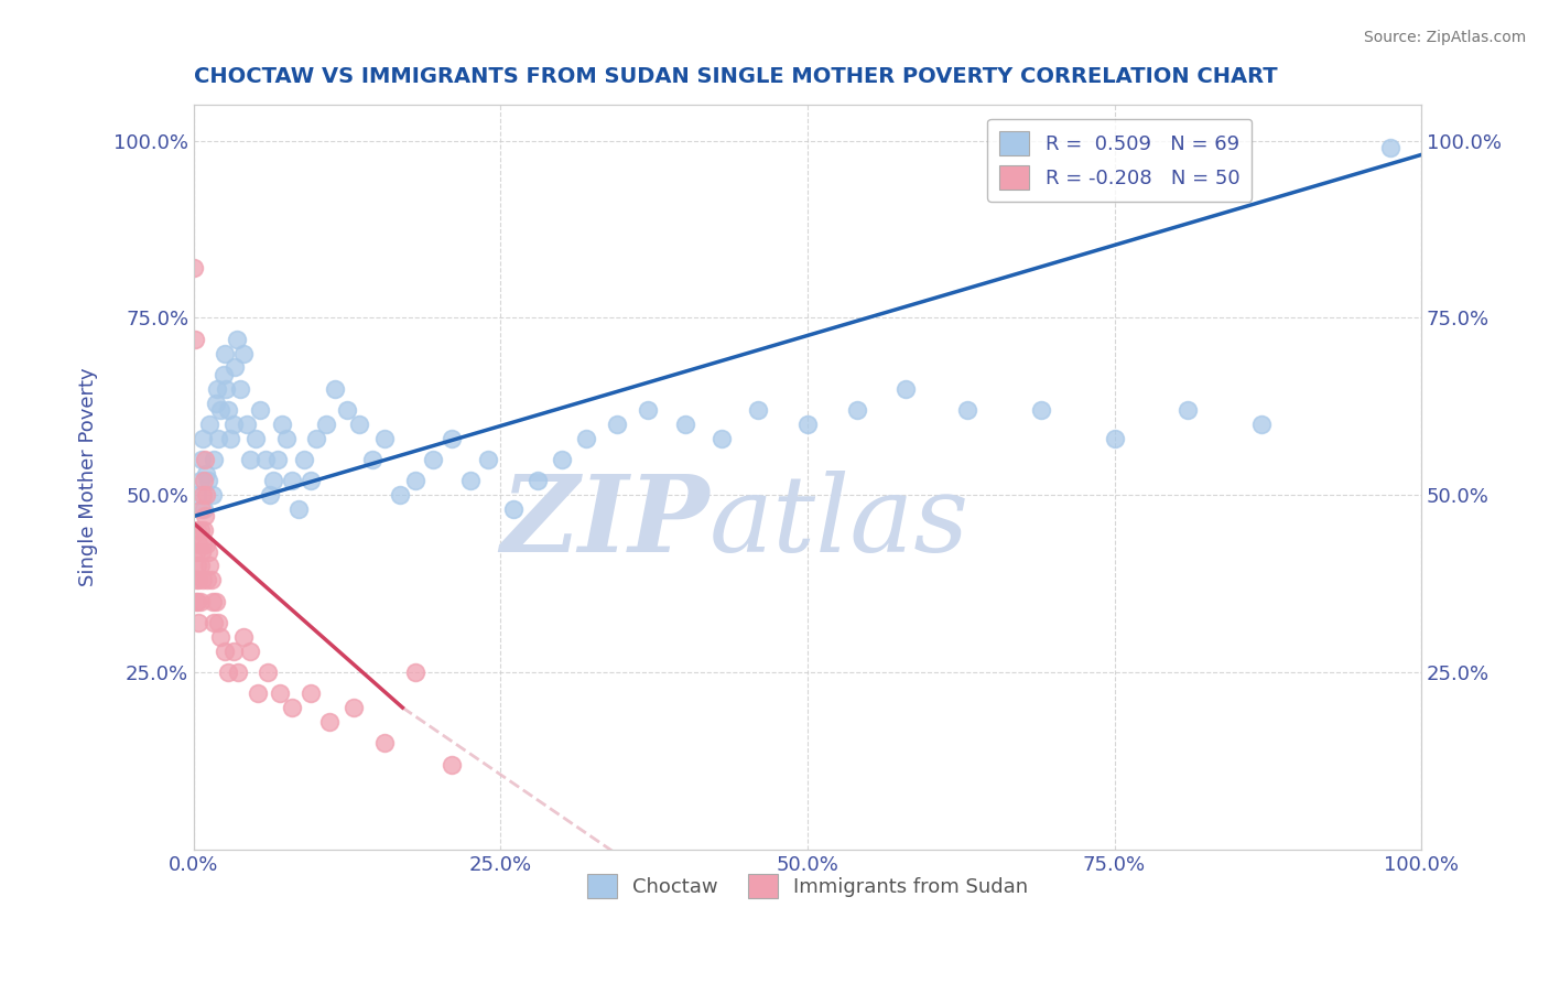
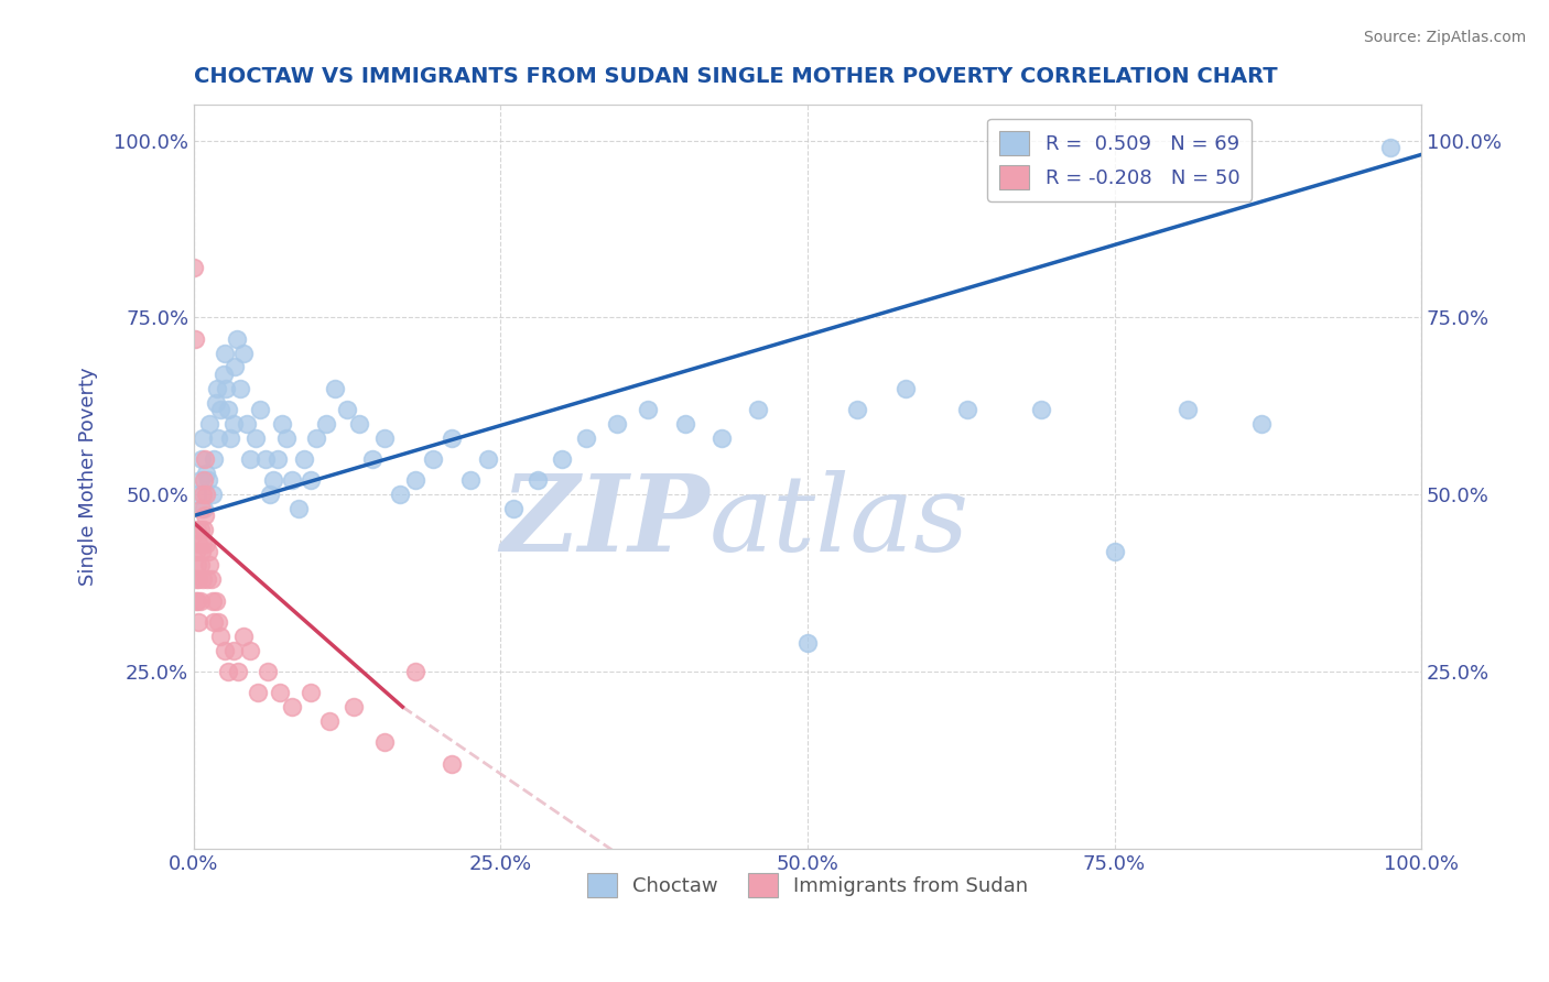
Choctaw/50.0%: 60% -> 29%
Choctaw/75.0%: 58% -> 42%
